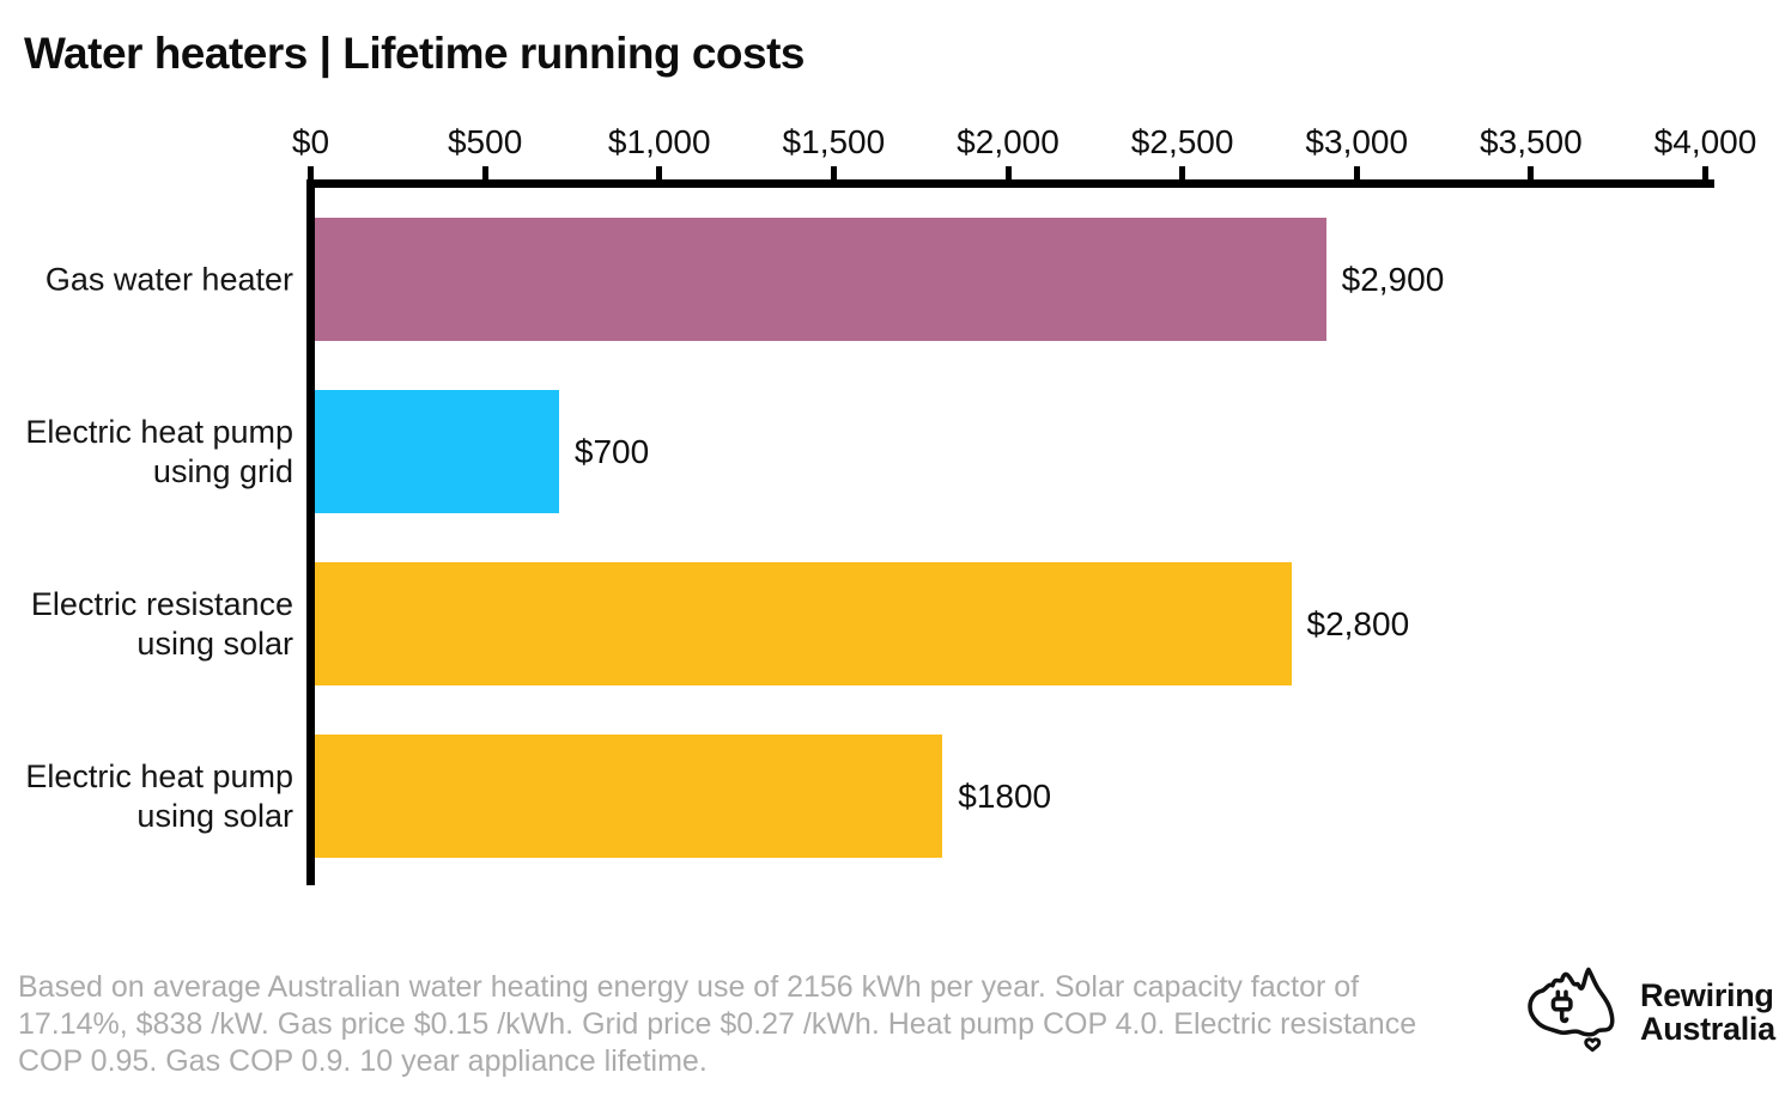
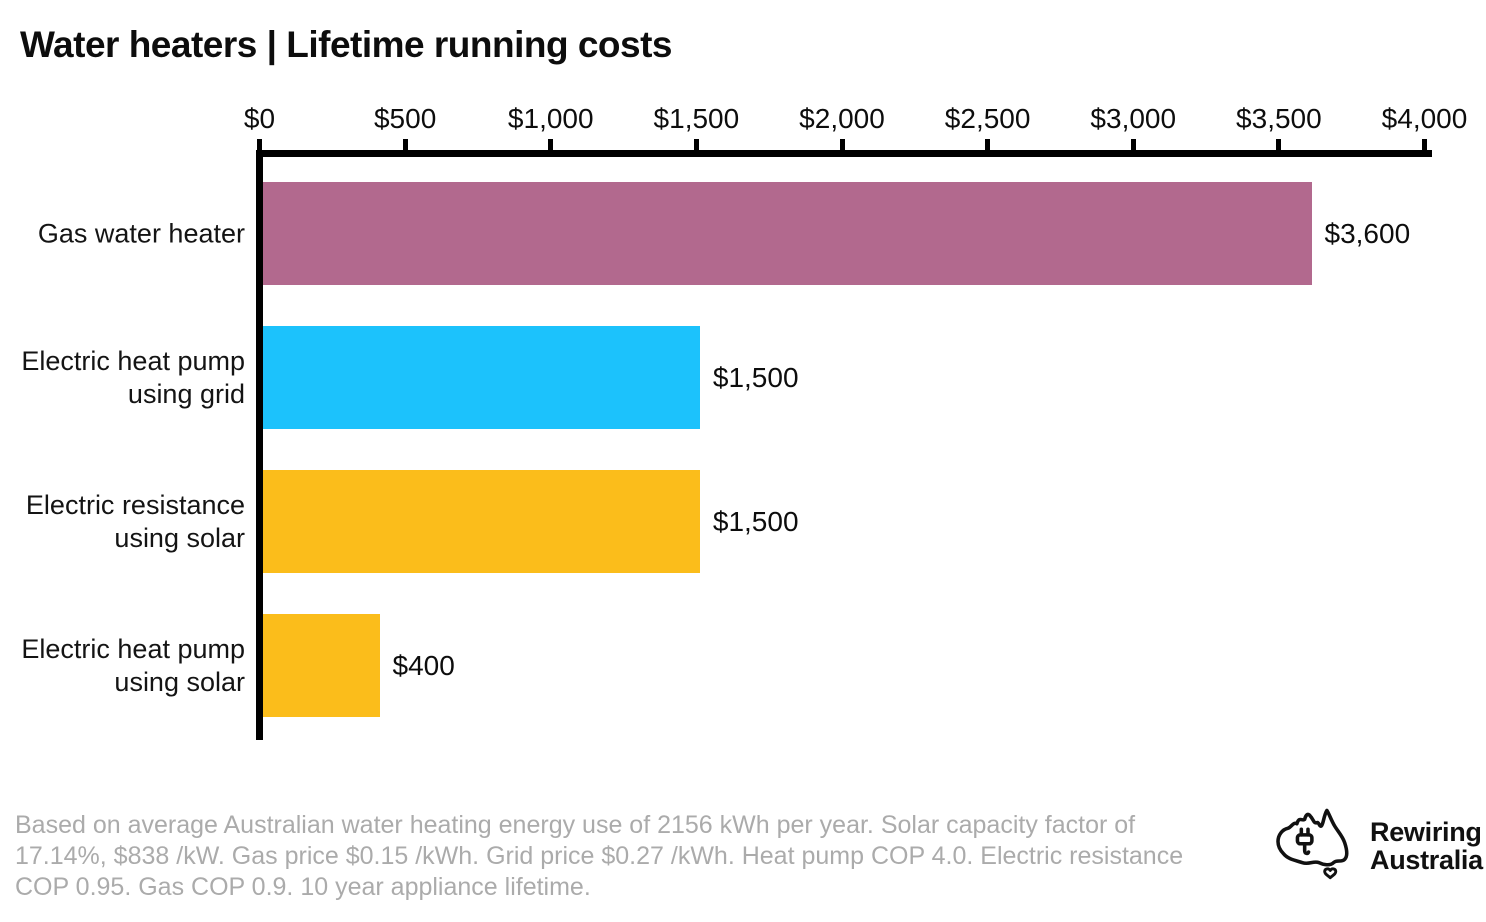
Gas water heater: $2,900 -> $3,600
Electric heat pump using grid: $700 -> $1,500
Electric resistance using solar: $2,800 -> $1,500
Electric heat pump using solar: $1800 -> $400
